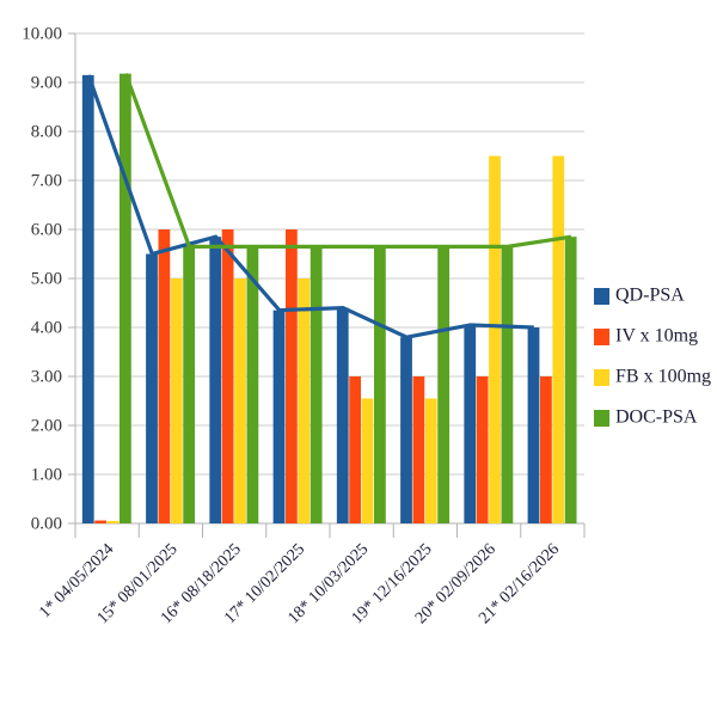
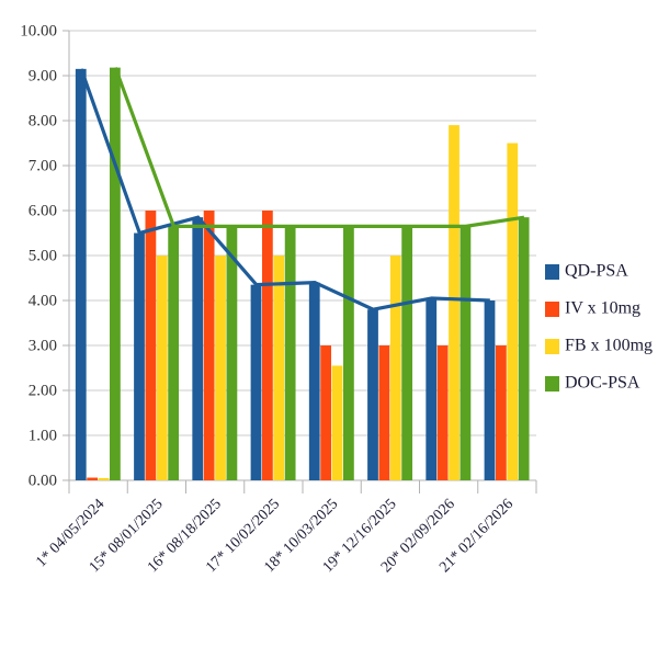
FB x 100mg/19* 12/16/2025: 2.5 -> 5.0
FB x 100mg/20* 02/09/2026: 7.5 -> 7.9
